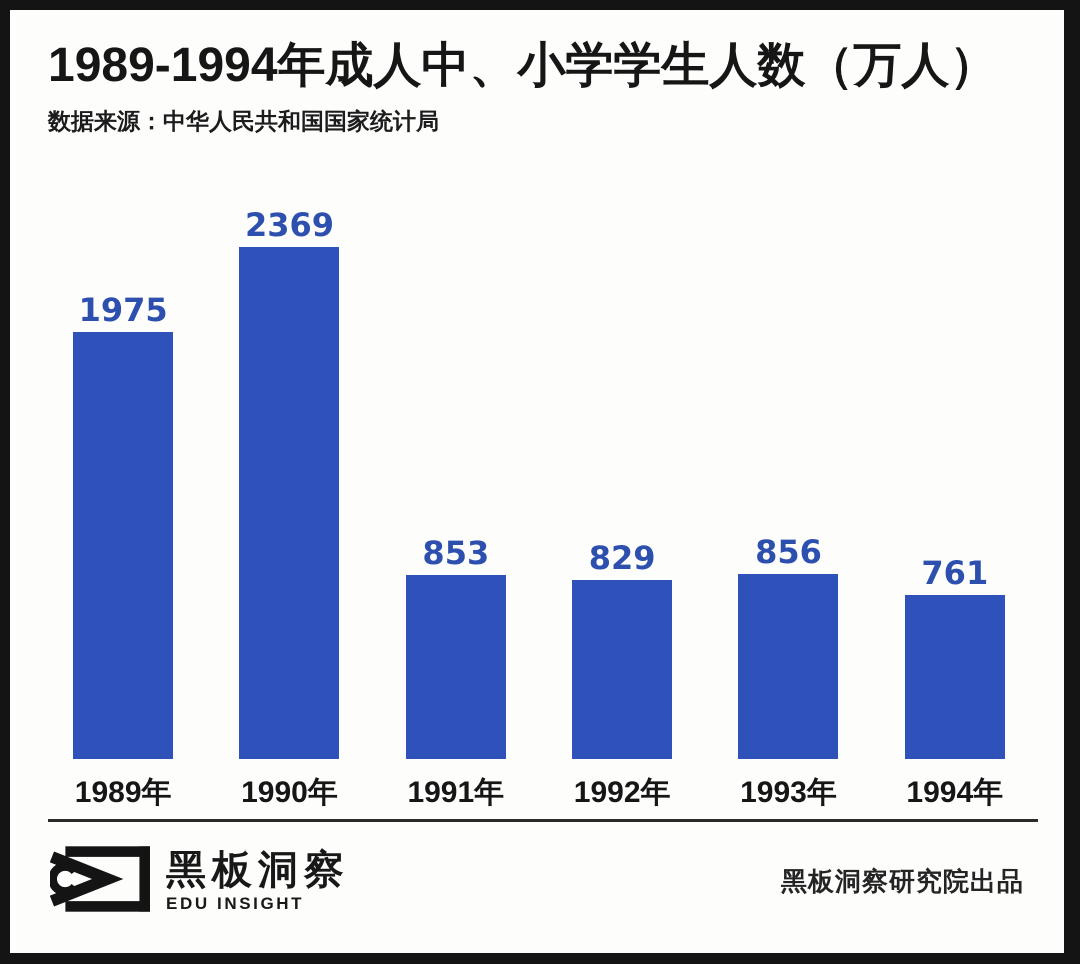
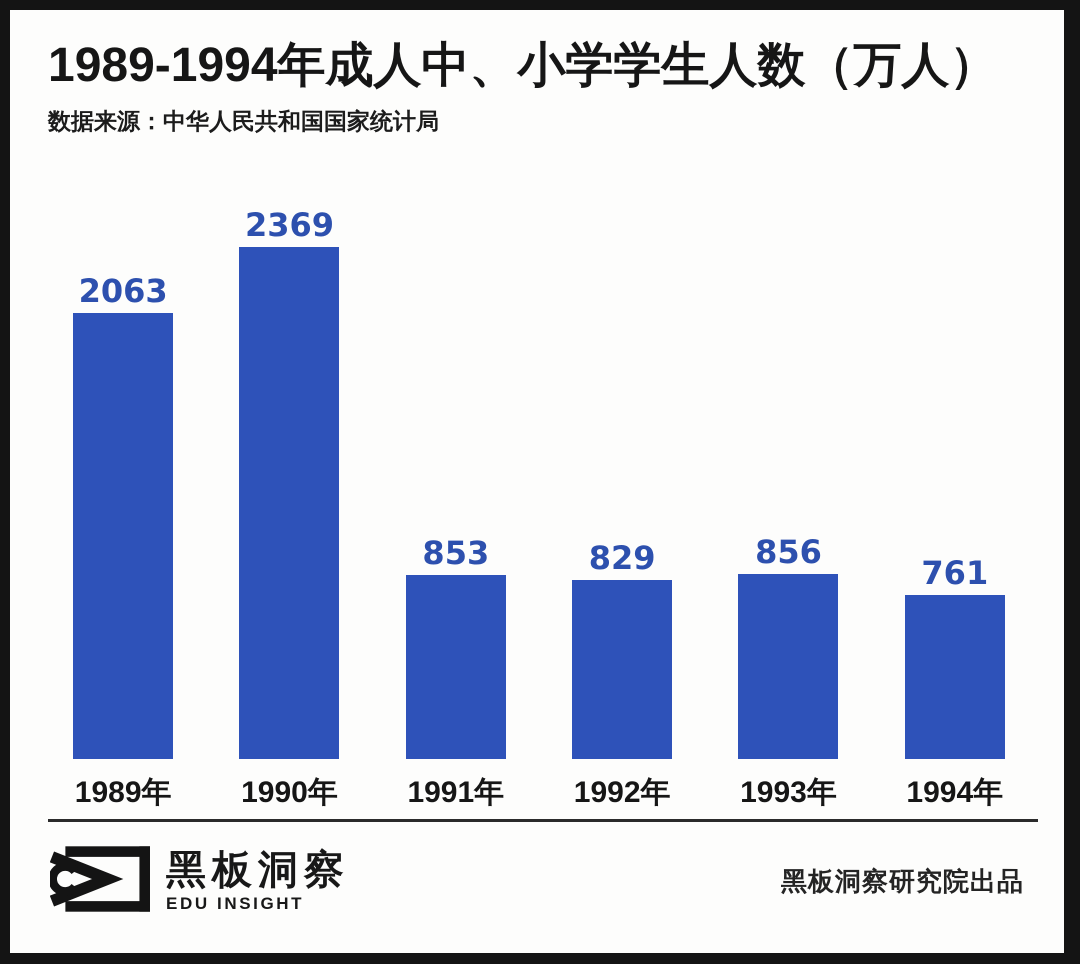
1989年: 1975 -> 2063
